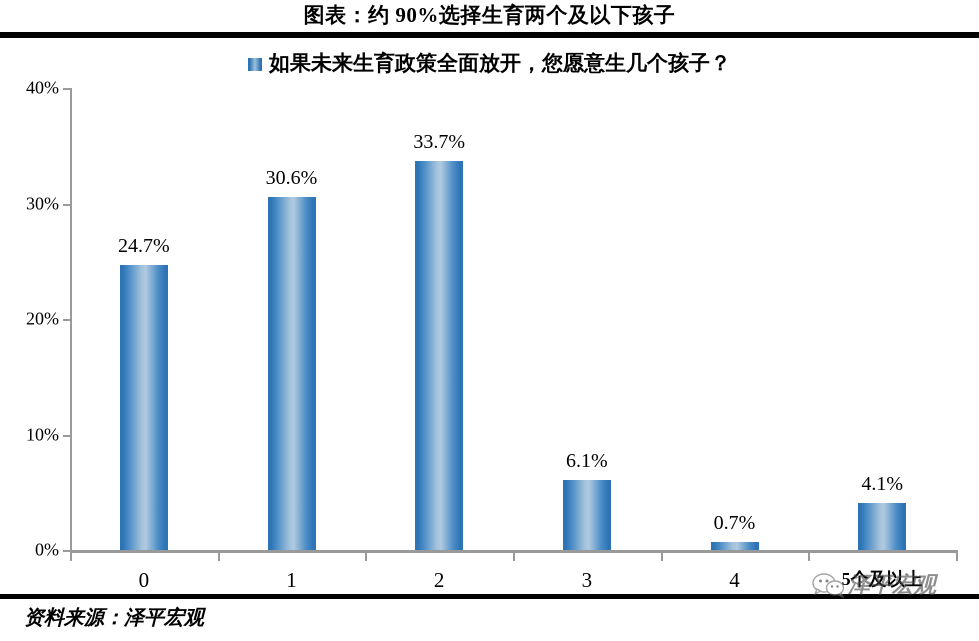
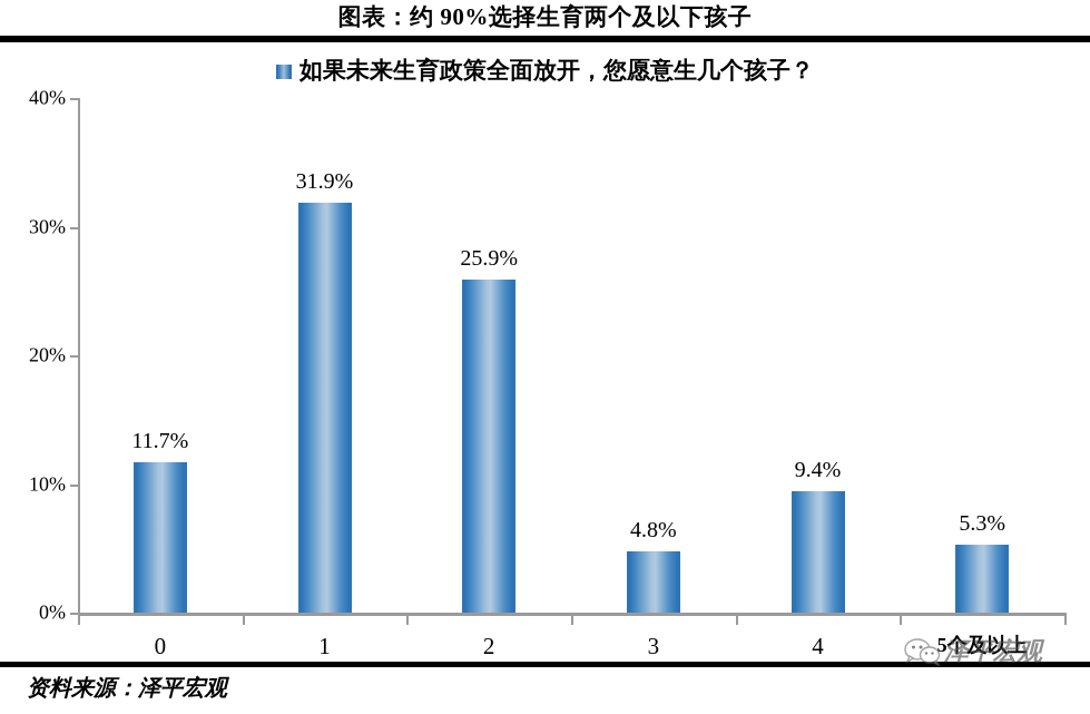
0: 24.7% -> 11.7%
1: 30.6% -> 31.9%
2: 33.7% -> 25.9%
3: 6.1% -> 4.8%
4: 0.7% -> 9.4%
5个及以上: 4.1% -> 5.3%
